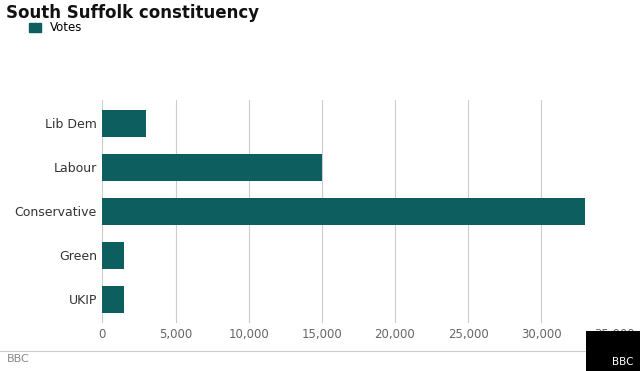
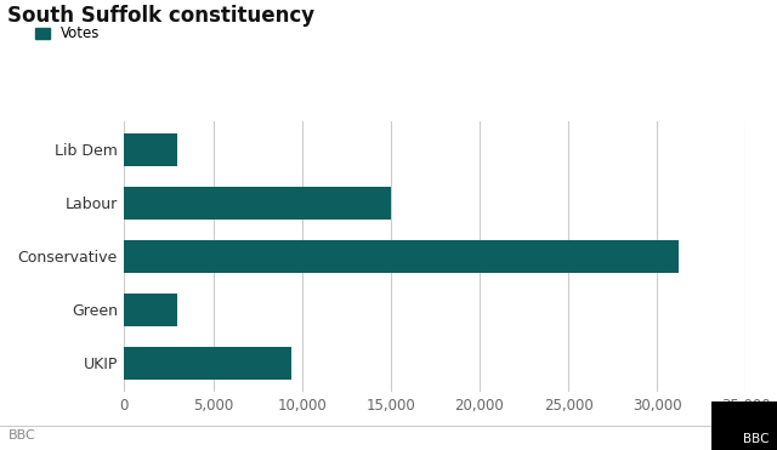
Conservative: 33,000 -> 31,200
Green: 1,500 -> 3,000
UKIP: 1,500 -> 9,400
